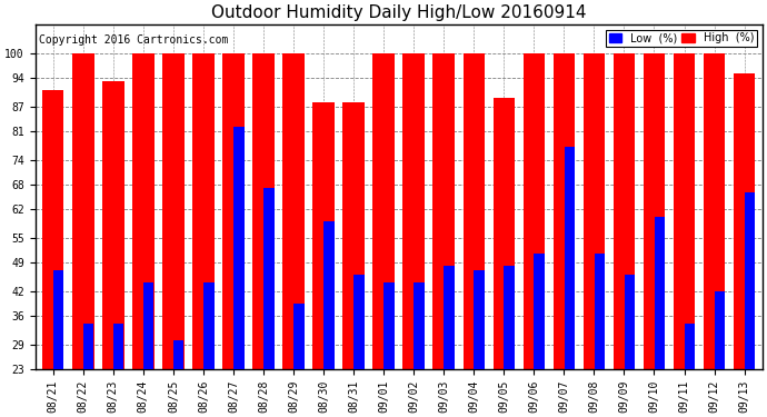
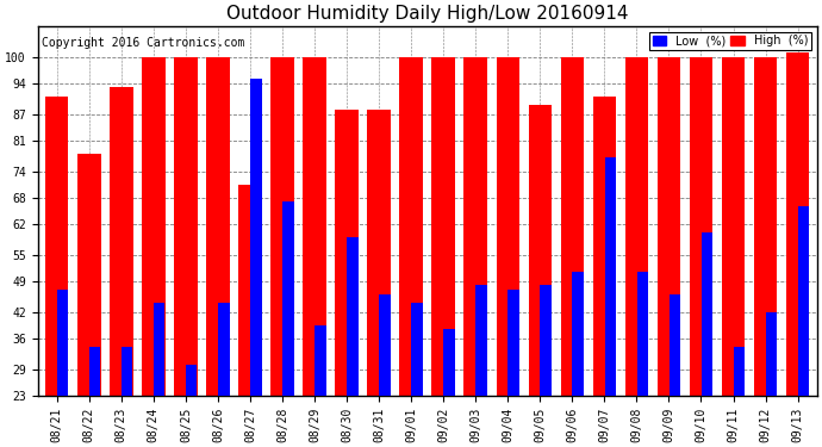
High (%)/08/22: 100 -> 78
High (%)/08/27: 100 -> 71
Low (%)/08/27: 82 -> 95
Low (%)/09/02: 44 -> 38
High (%)/09/07: 100 -> 91
High (%)/09/13: 95 -> 101
